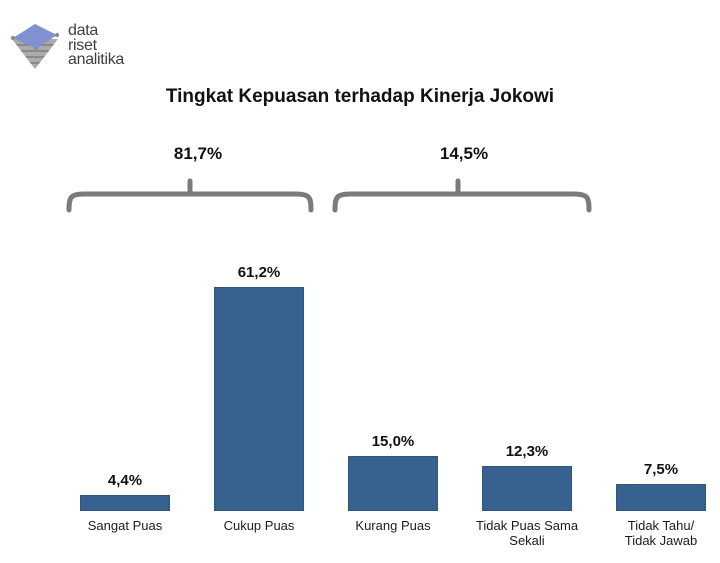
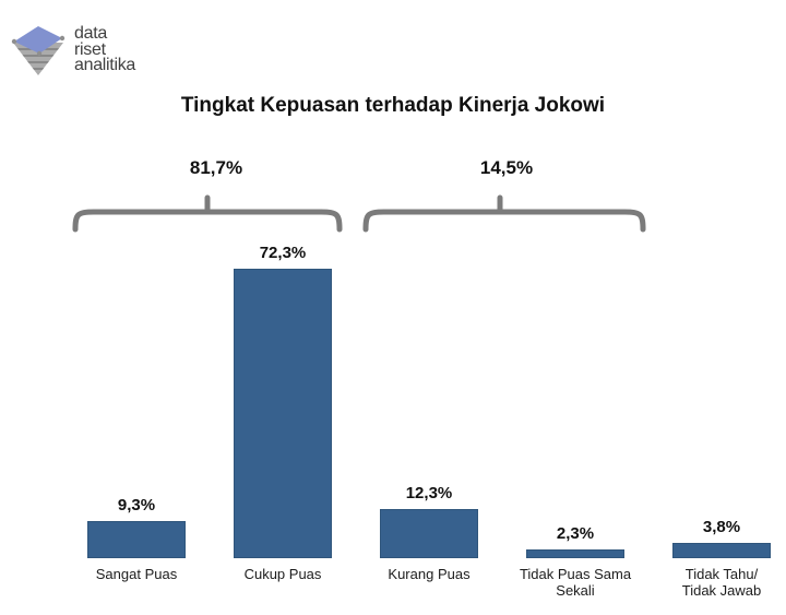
Sangat Puas: 4,4% -> 9,3%
Cukup Puas: 61,2% -> 72,3%
Kurang Puas: 15,0% -> 12,3%
Tidak Puas Sama Sekali: 12,3% -> 2,3%
Tidak Tahu/ Tidak Jawab: 7,5% -> 3,8%
